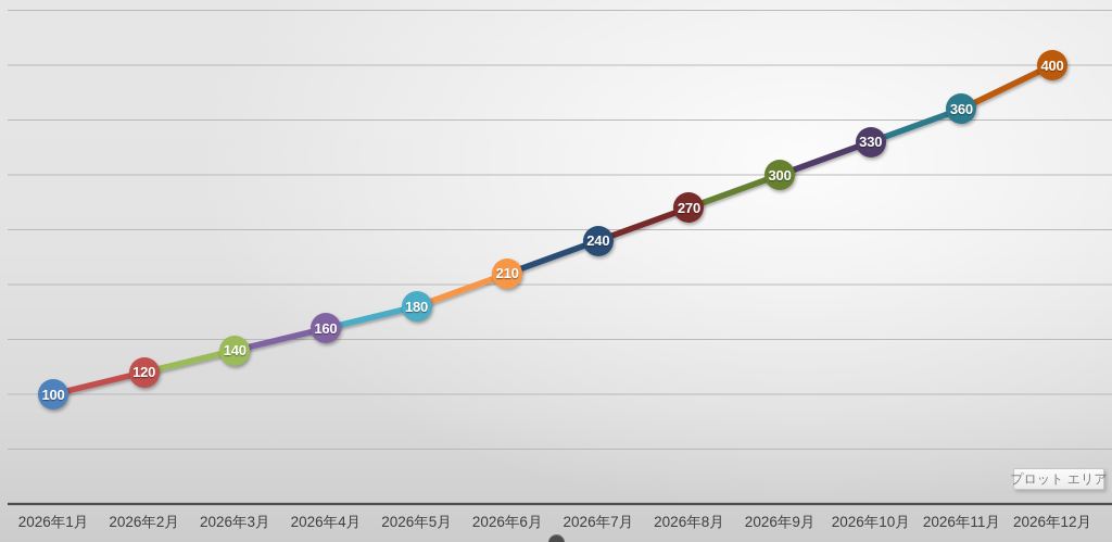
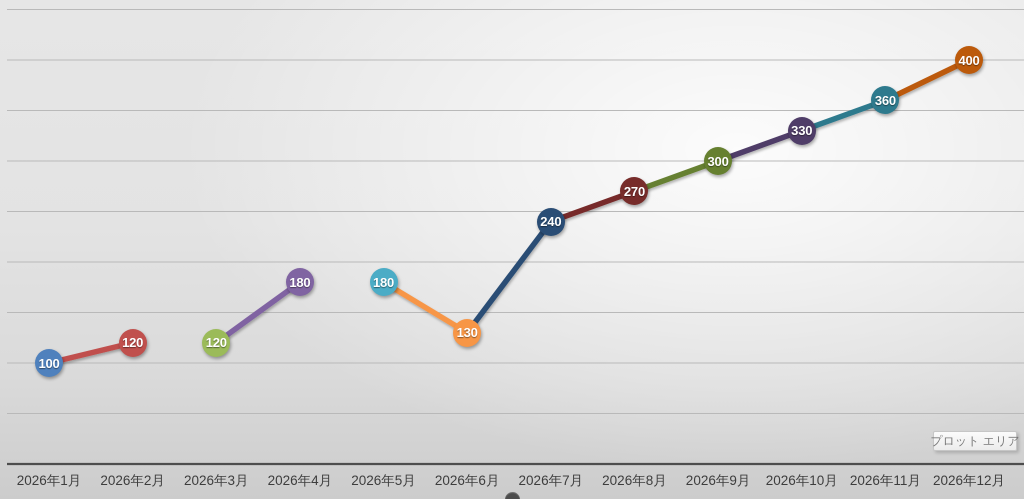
2026年3月: 140 -> 120
2026年4月: 160 -> 180
2026年6月: 210 -> 130
